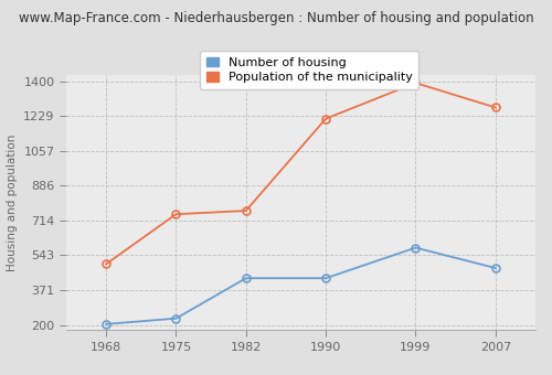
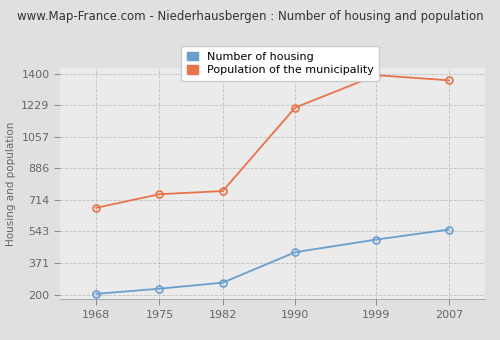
Population of the municipality/1968: 500 -> 670
Number of housing/1982: 430 -> 260
Number of housing/1999: 580 -> 500
Number of housing/2007: 480 -> 550
Population of the municipality/2007: 1270 -> 1360
